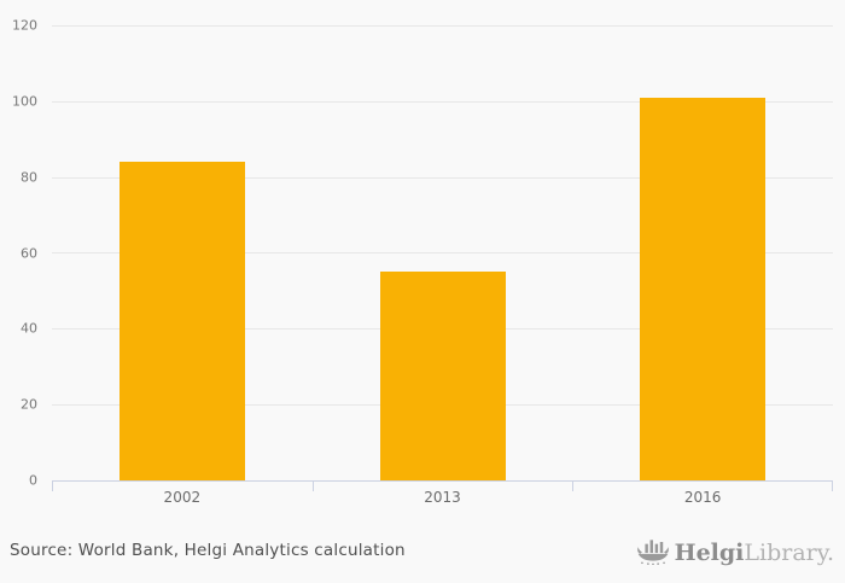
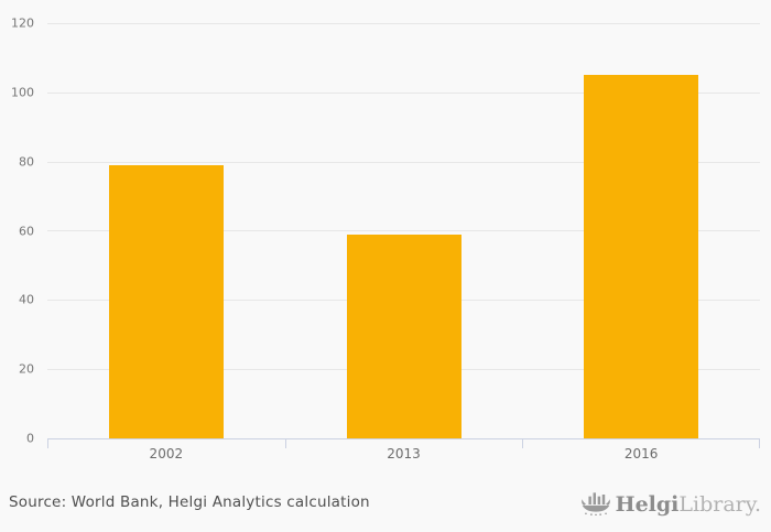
2002: 84 -> 79
2013: 55 -> 59
2016: 101 -> 105
